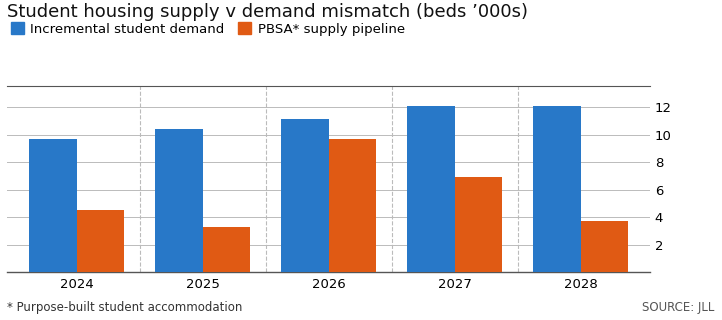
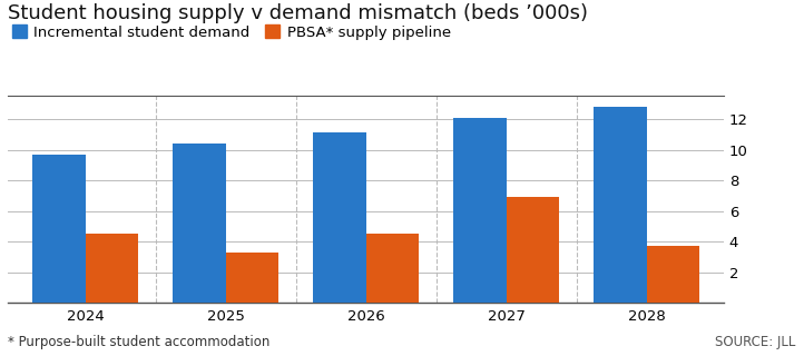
PBSA* supply pipeline/2026: 9.7 -> 4.5
Incremental student demand/2028: 12.1 -> 12.8
